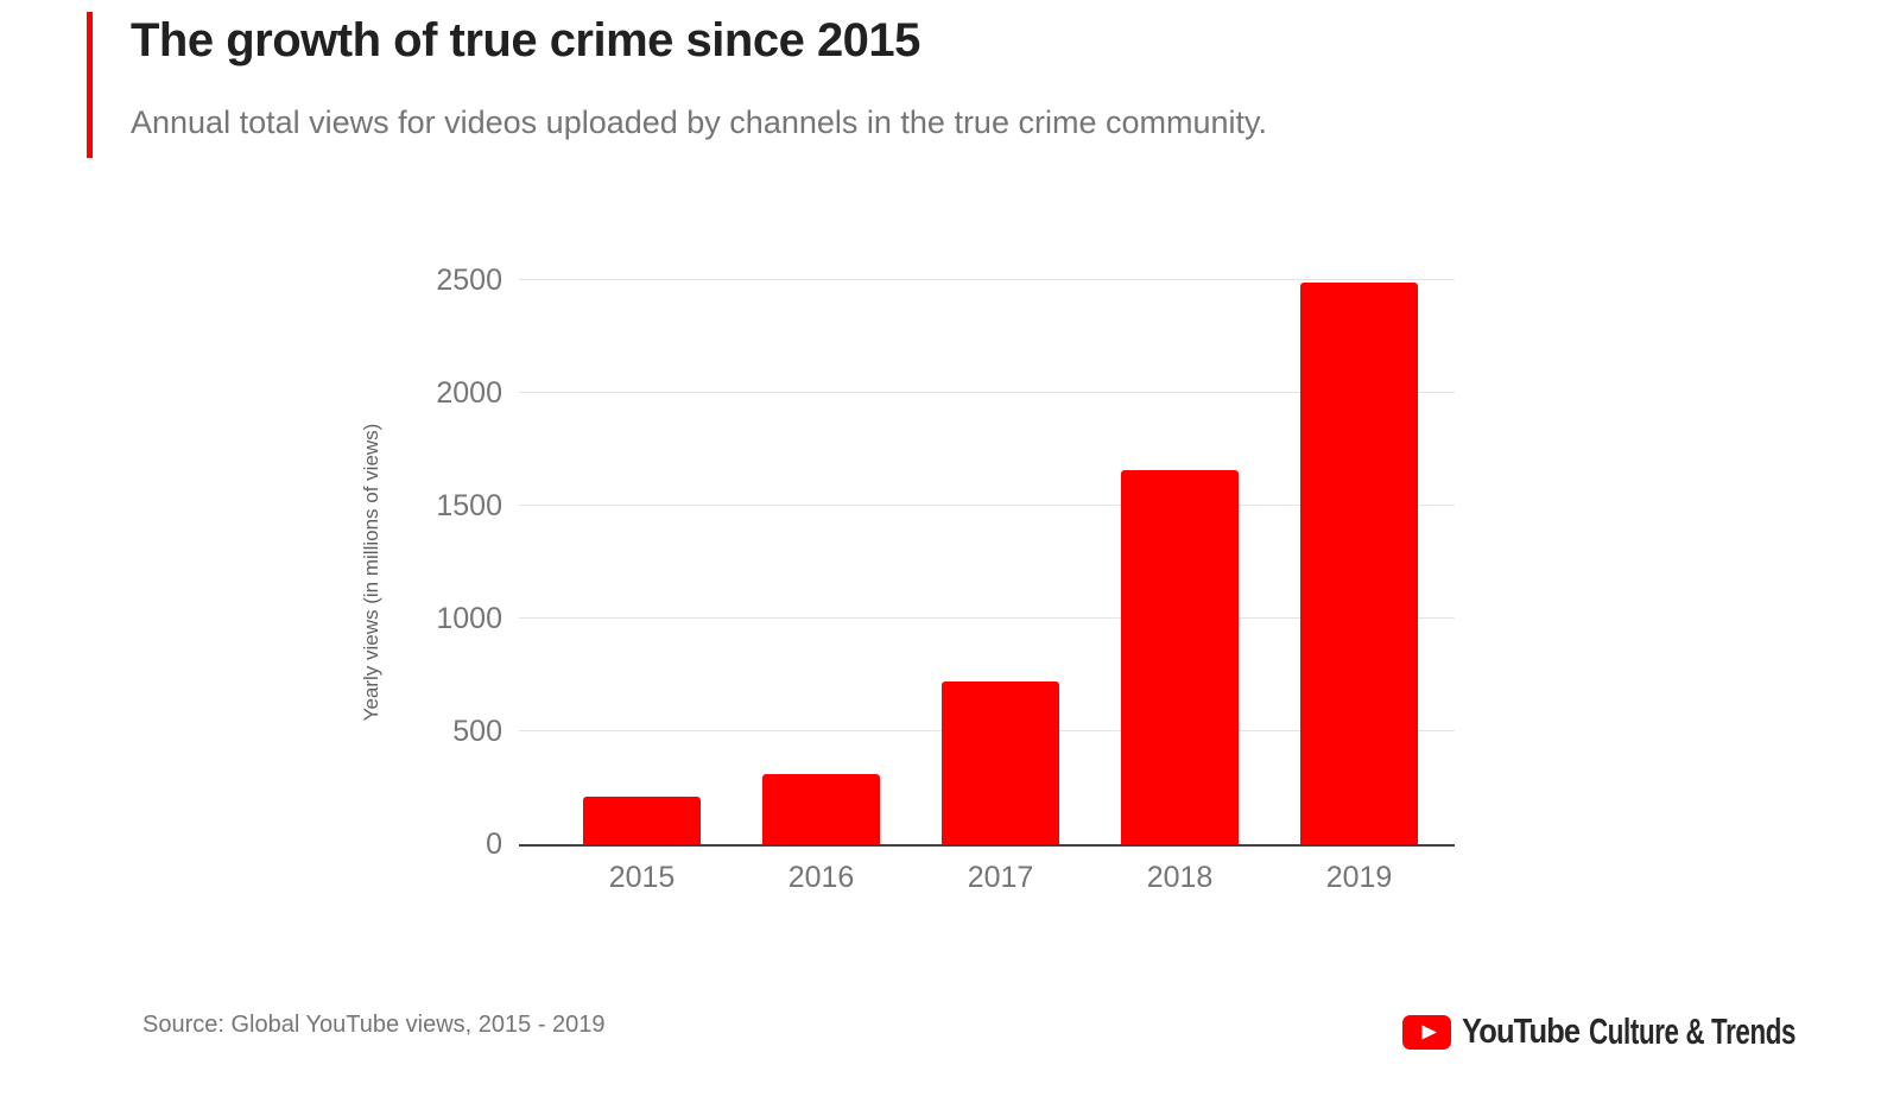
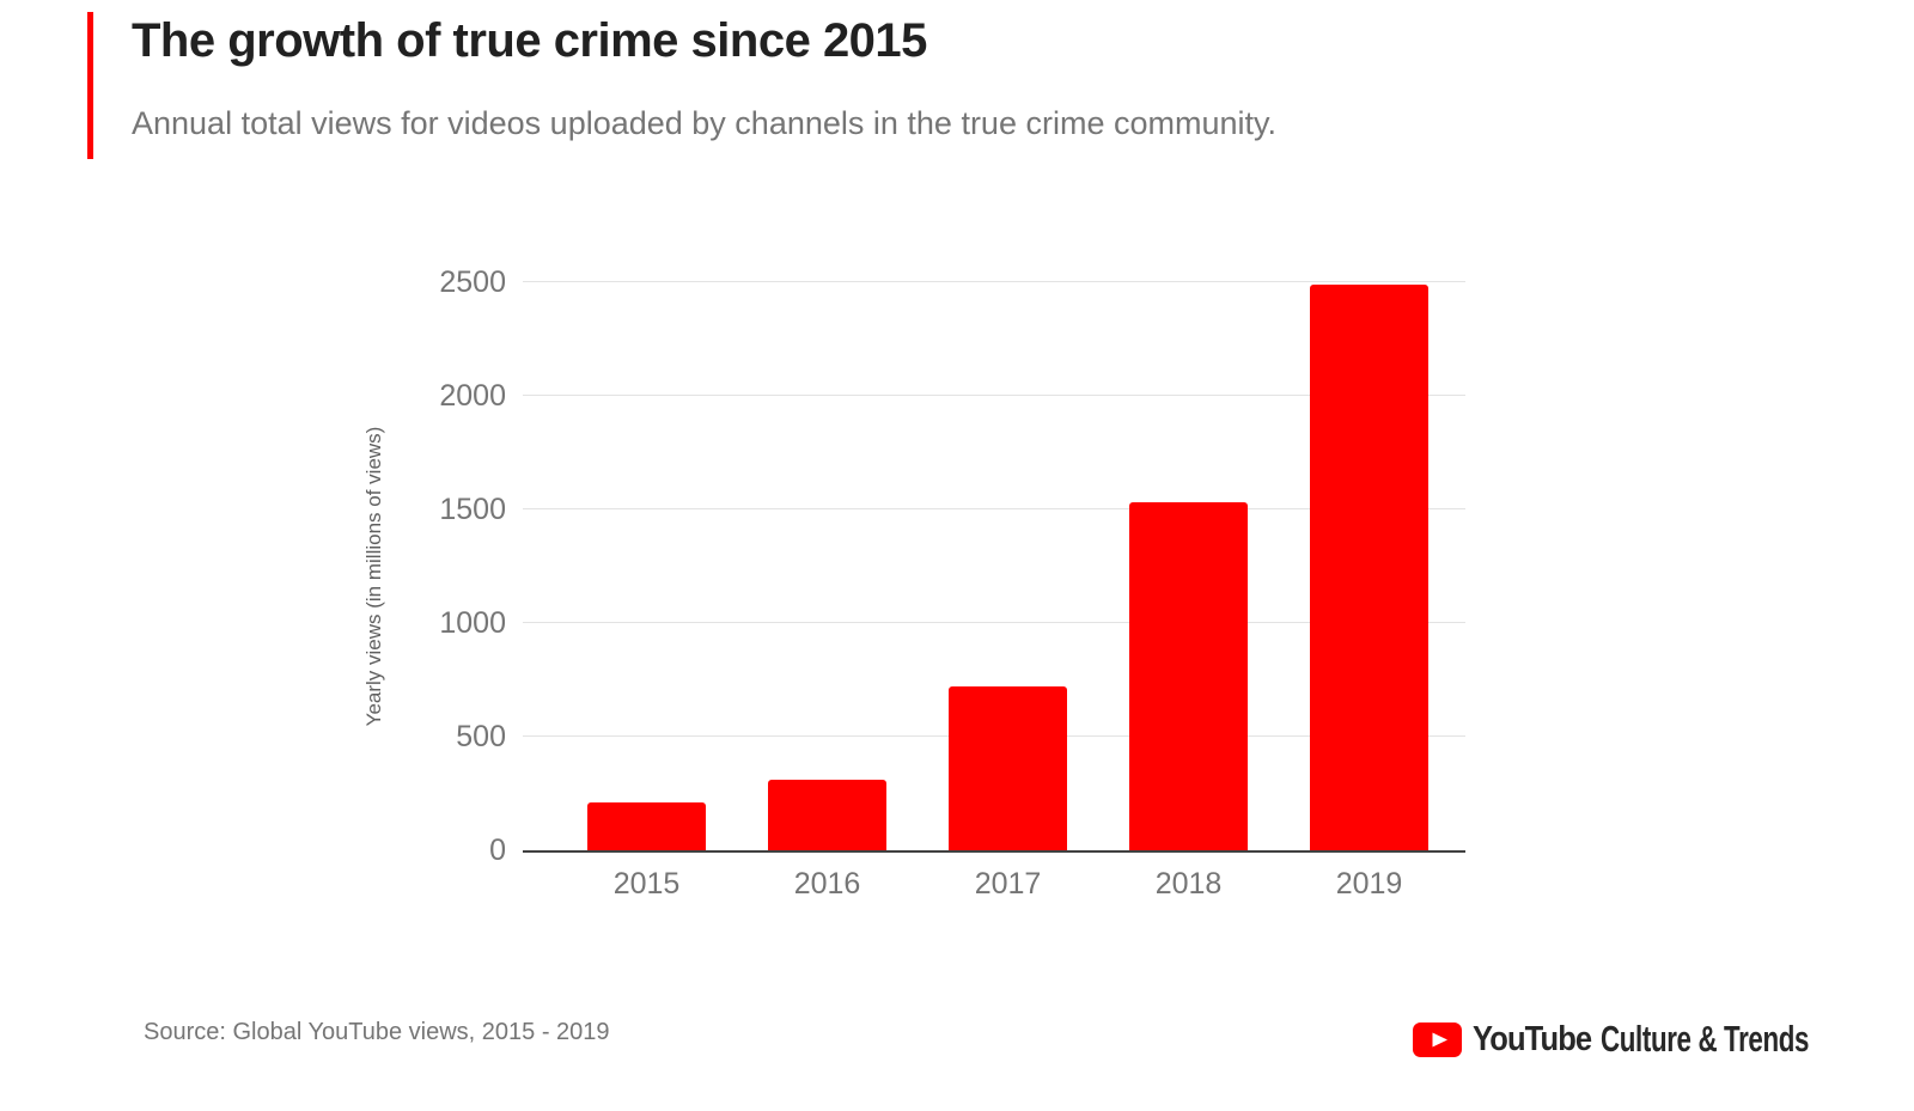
2018: 1660 -> 1530
